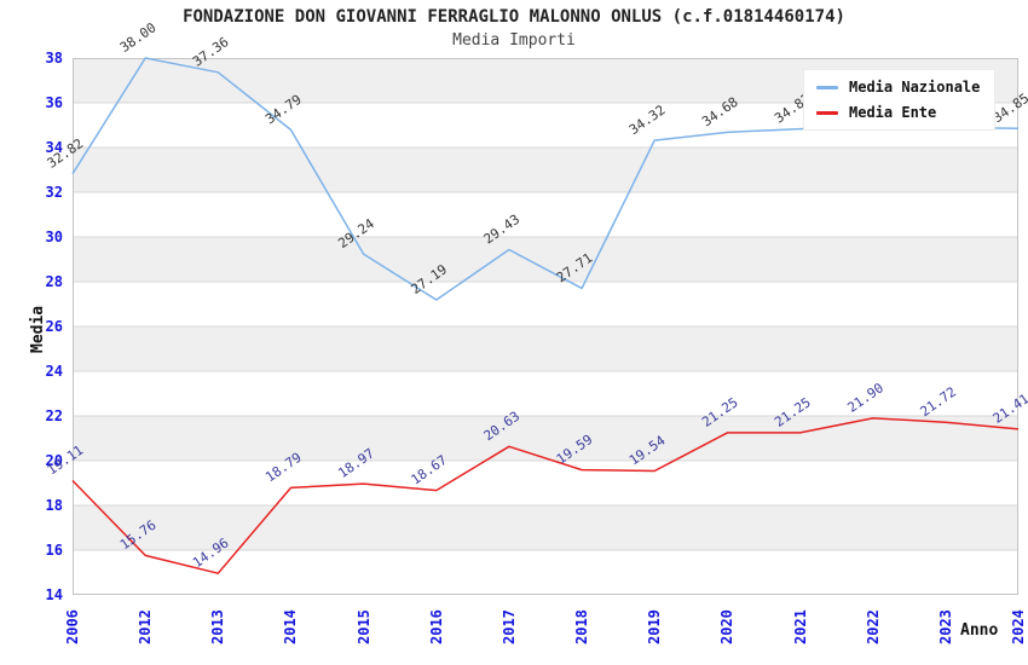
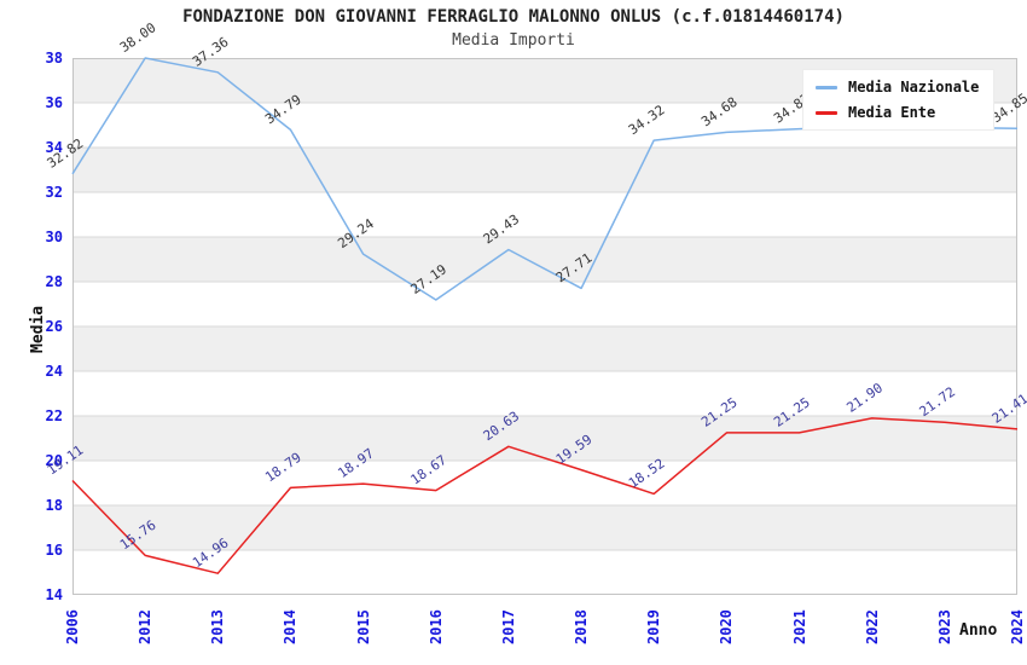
Media Ente/2019: 19.54 -> 18.52
